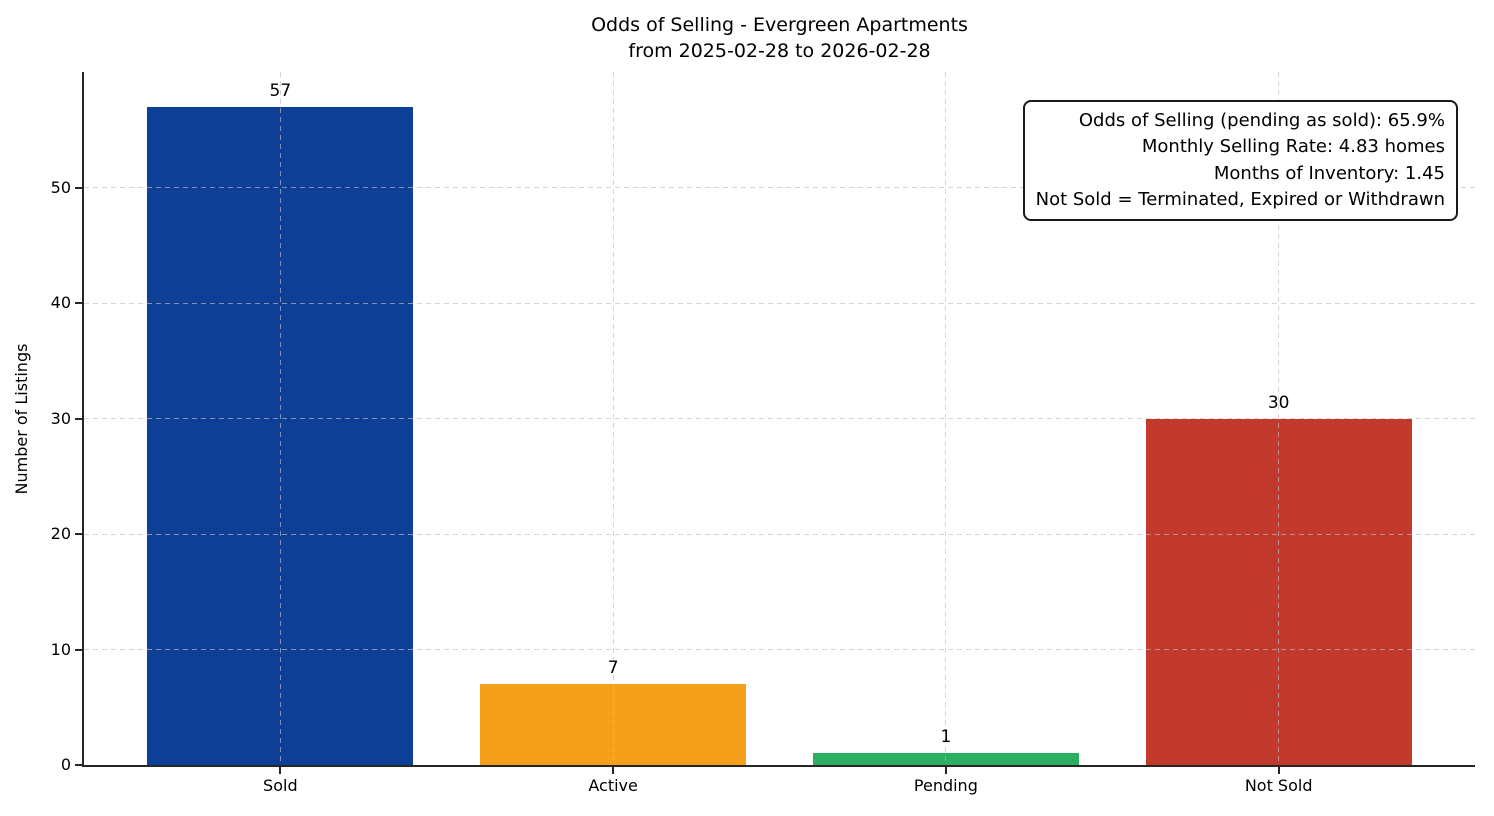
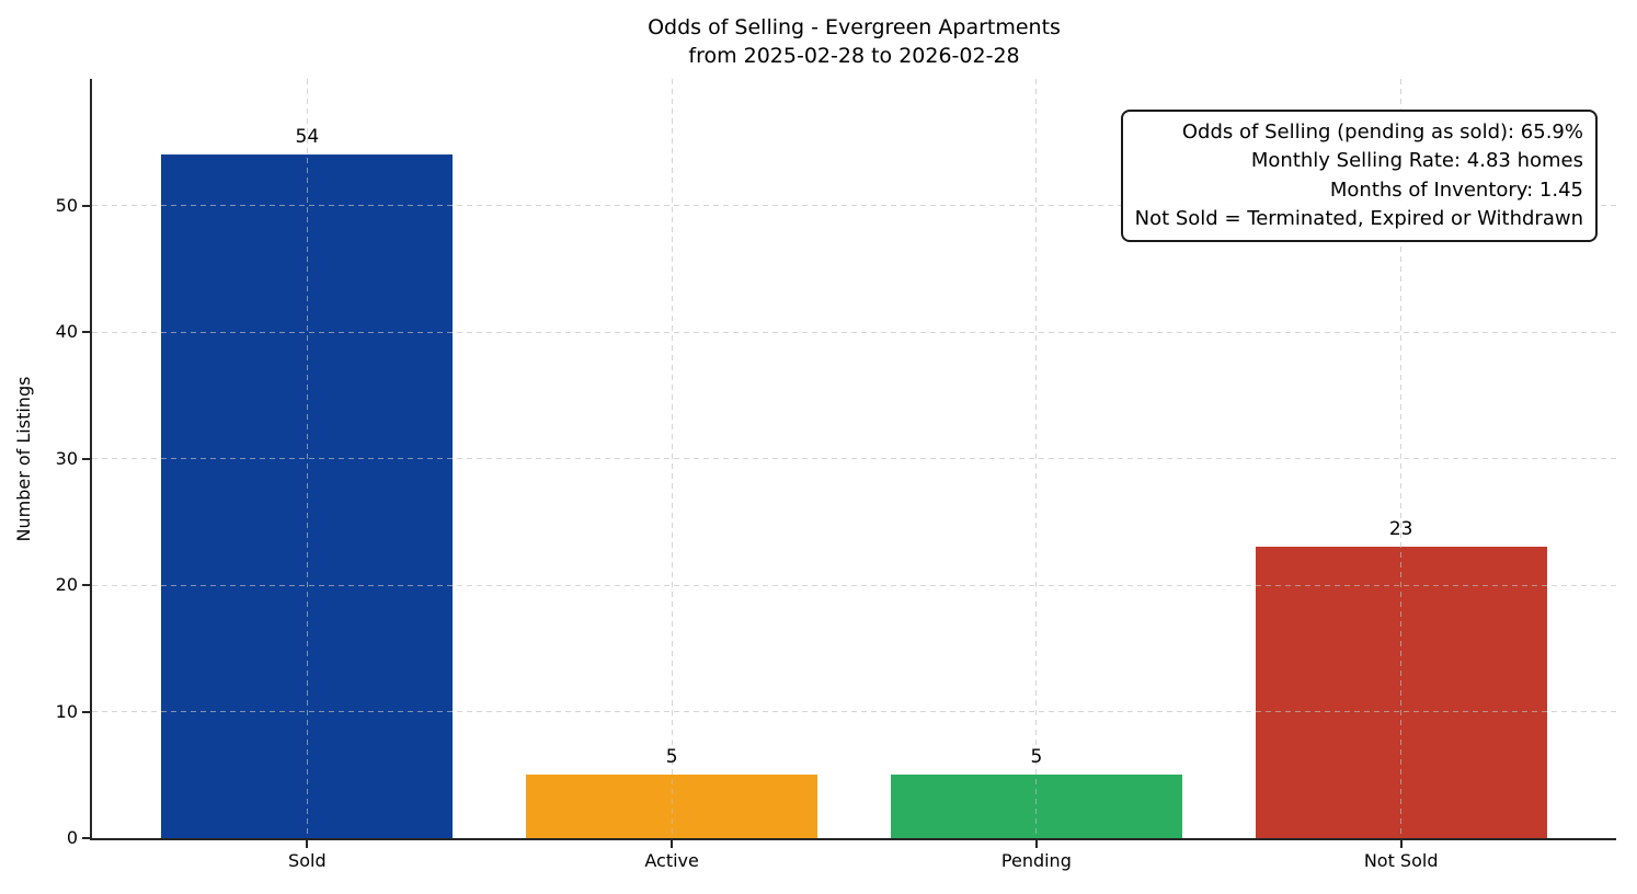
Sold: 57 -> 54
Active: 7 -> 5
Pending: 1 -> 5
Not Sold: 30 -> 23
